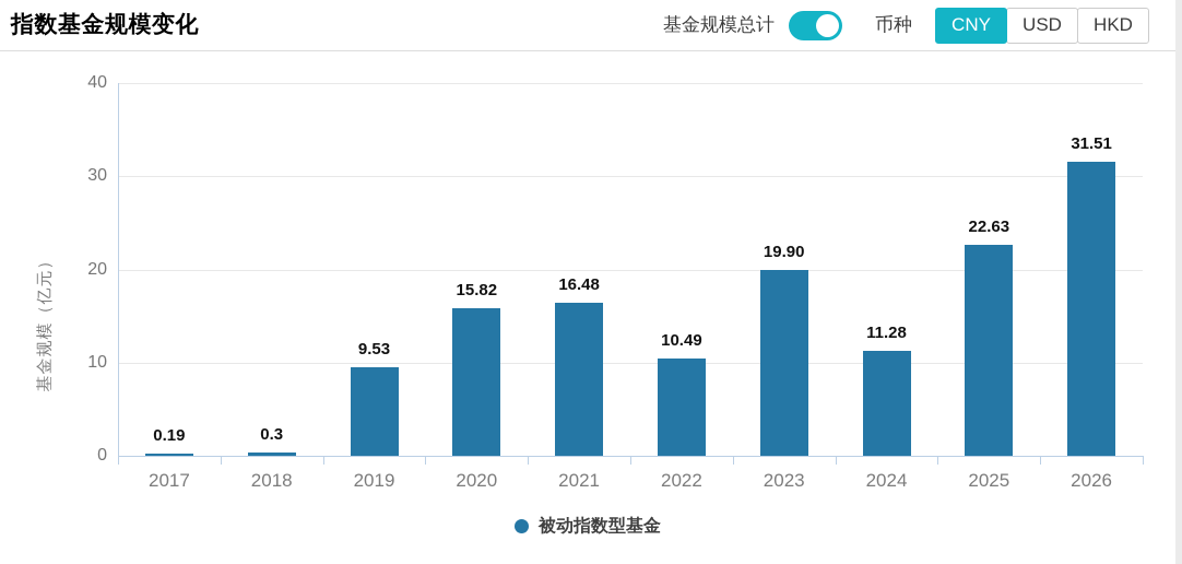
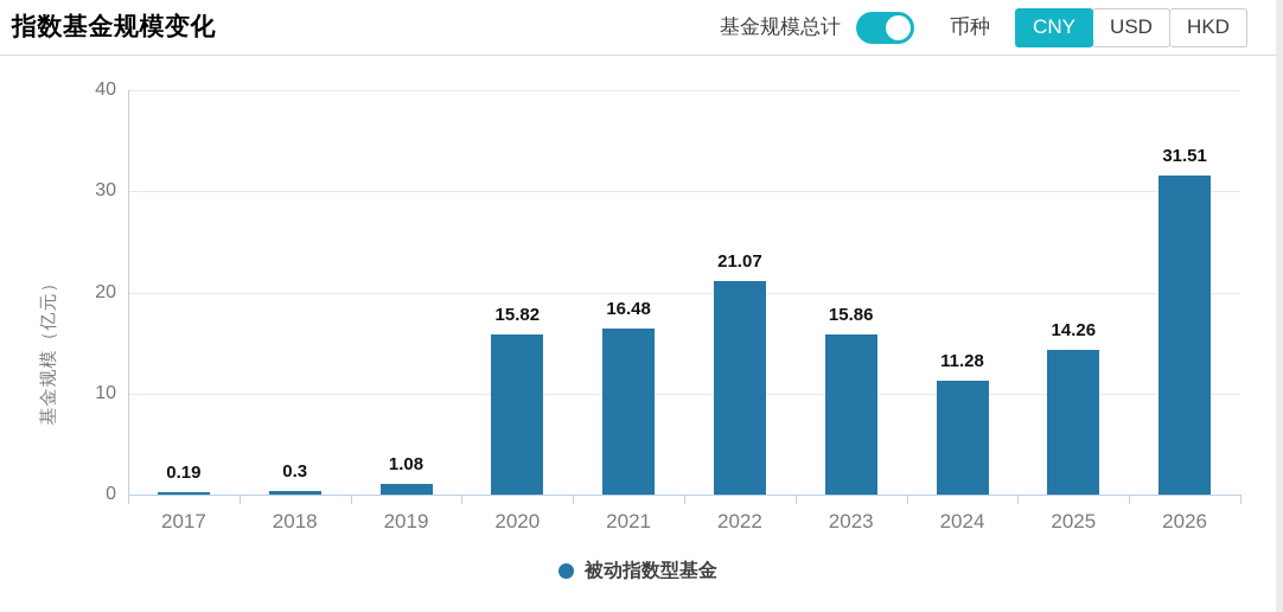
2019: 9.53 -> 1.08
2022: 10.49 -> 21.07
2023: 19.90 -> 15.86
2025: 22.63 -> 14.26
